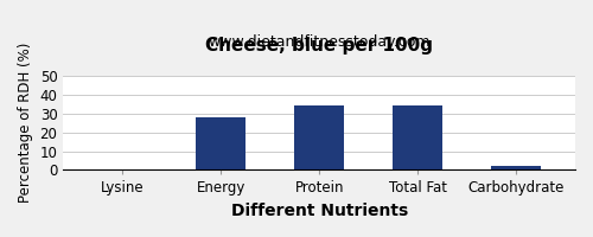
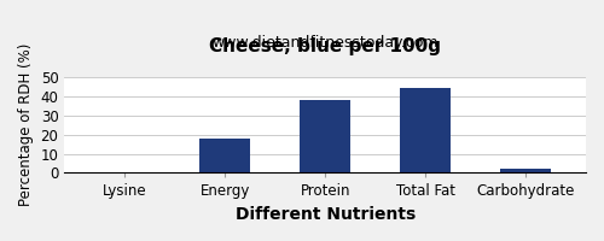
Energy: 28 -> 18
Protein: 34 -> 38
Total Fat: 34 -> 44
